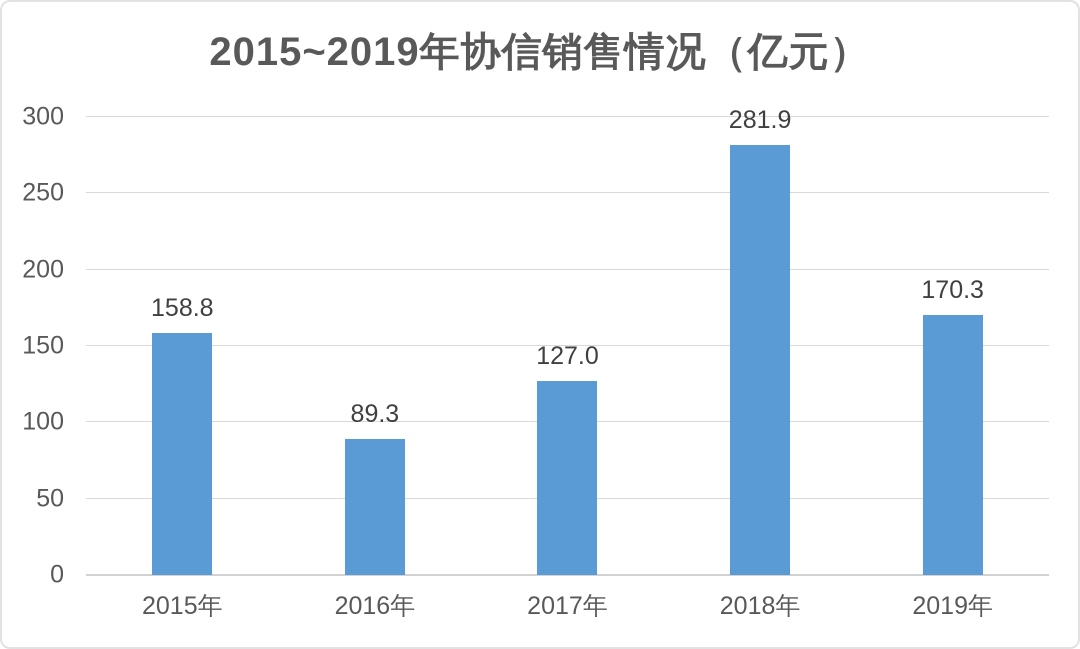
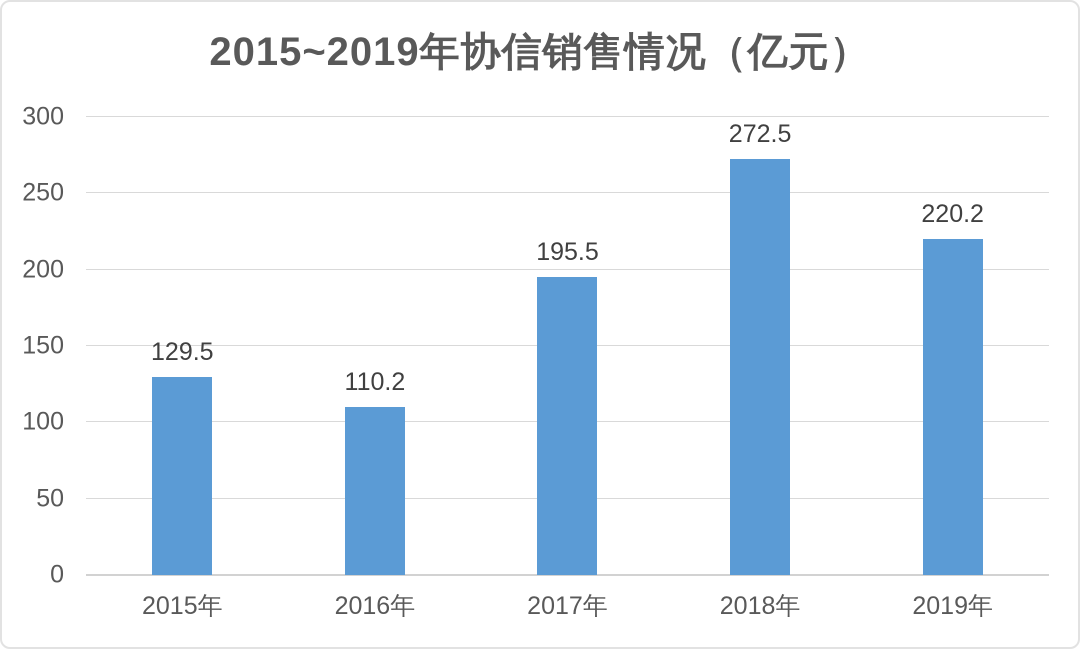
2015年: 158.8 -> 129.5
2016年: 89.3 -> 110.2
2017年: 127.0 -> 195.5
2018年: 281.9 -> 272.5
2019年: 170.3 -> 220.2
